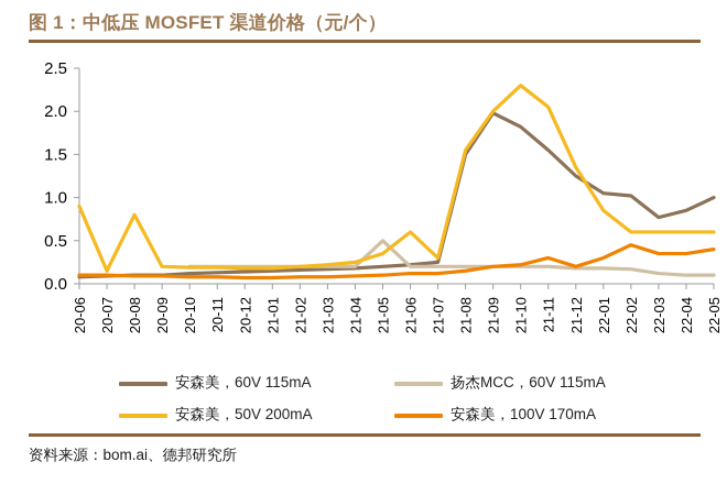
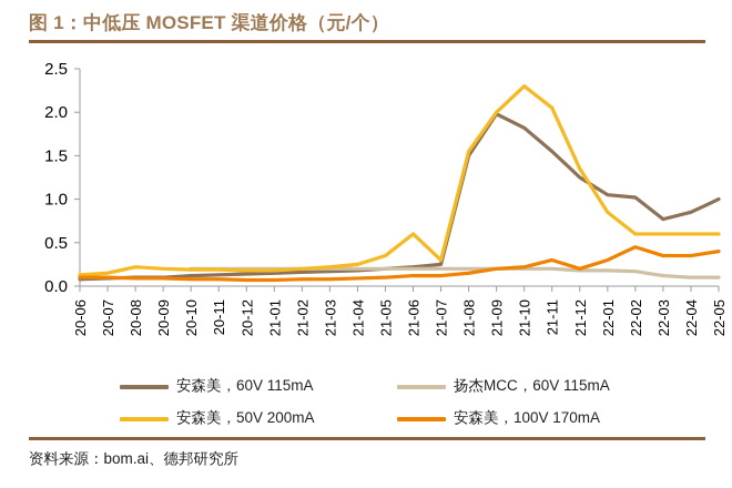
安森美，50V 200mA/20-06: 0.9 -> 0.1
安森美，50V 200mA/20-08: 0.8 -> 0.2
扬杰MCC，60V 115mA/21-05: 0.5 -> 0.2
